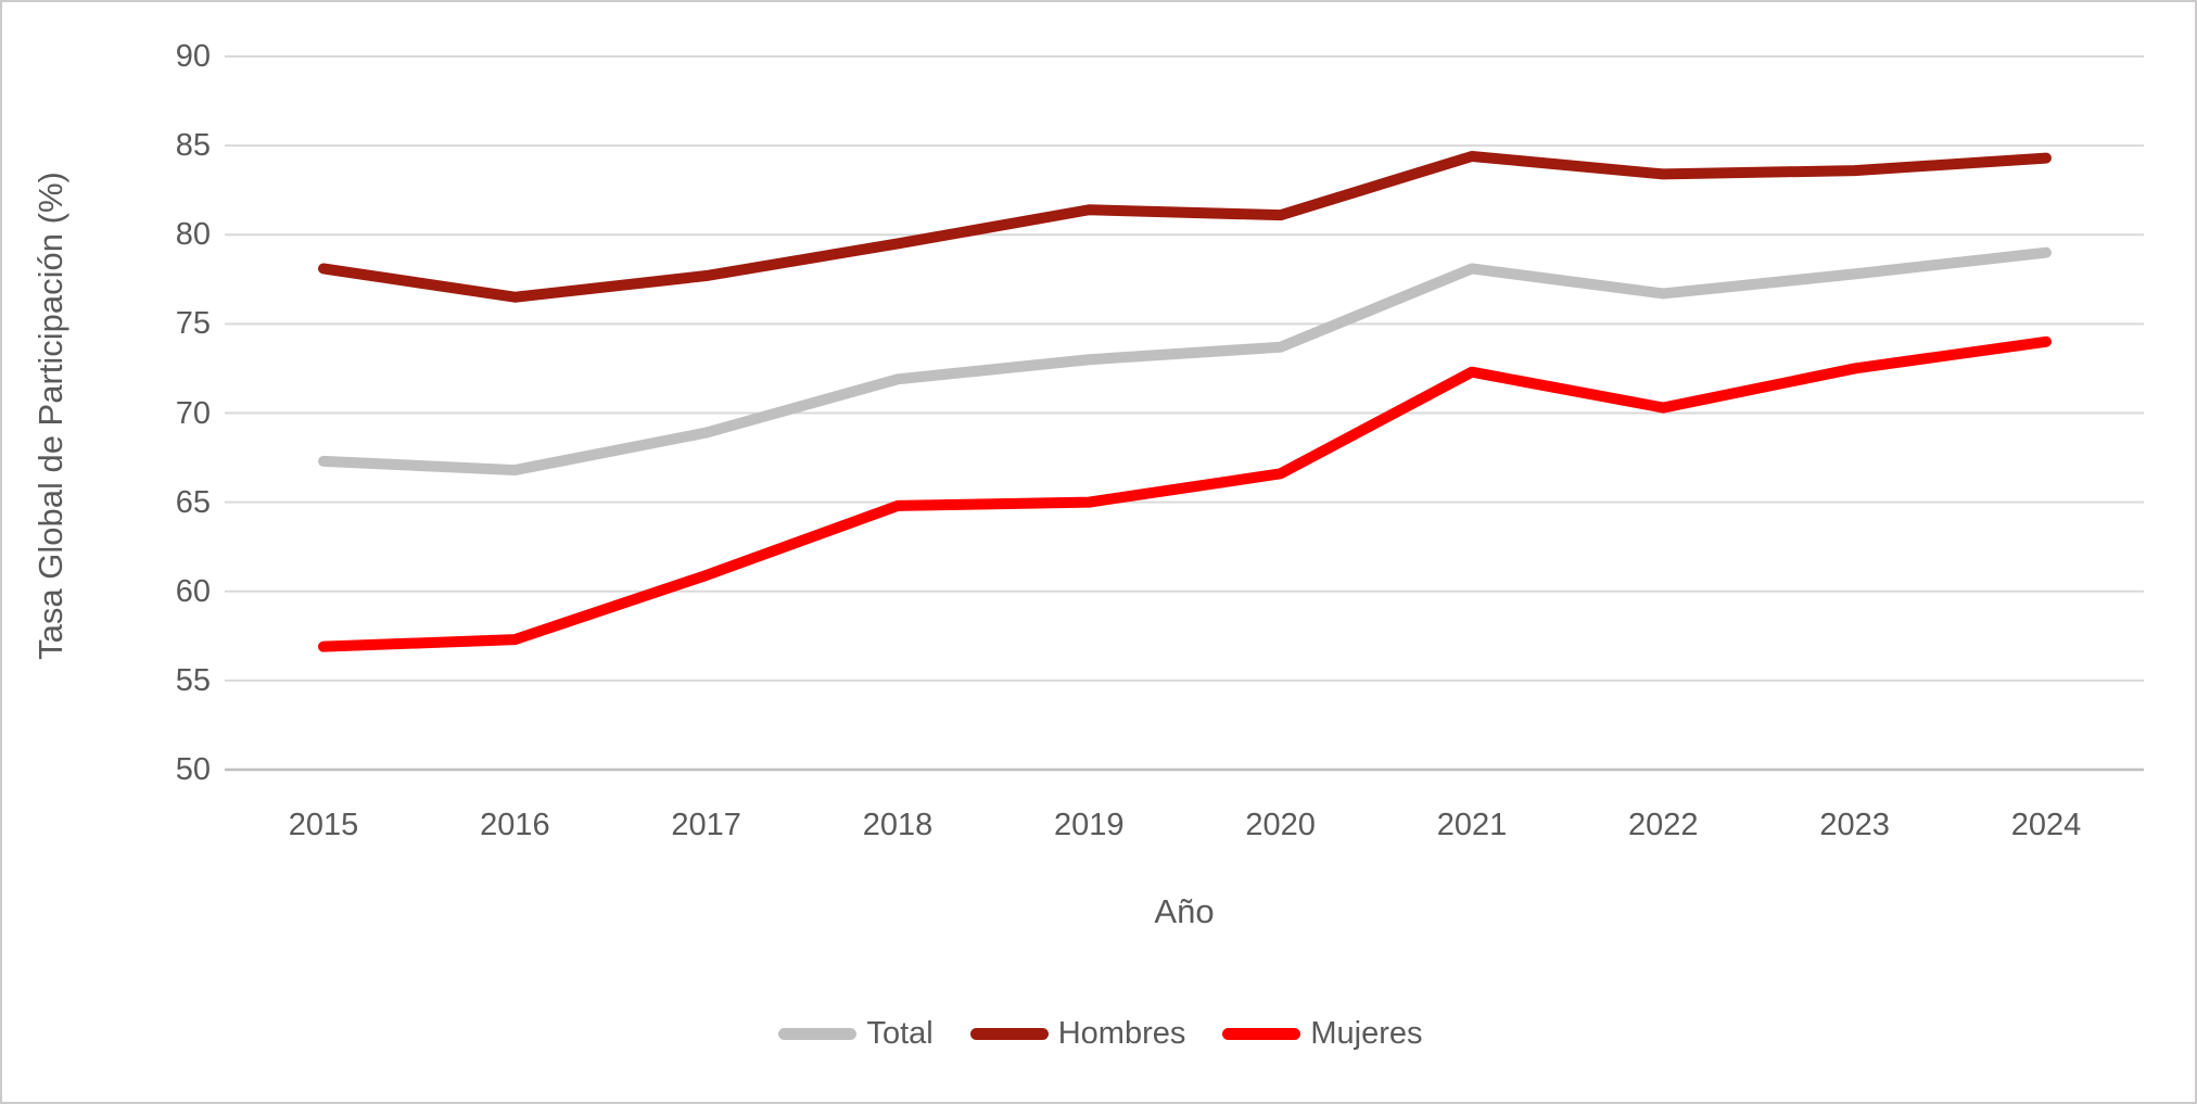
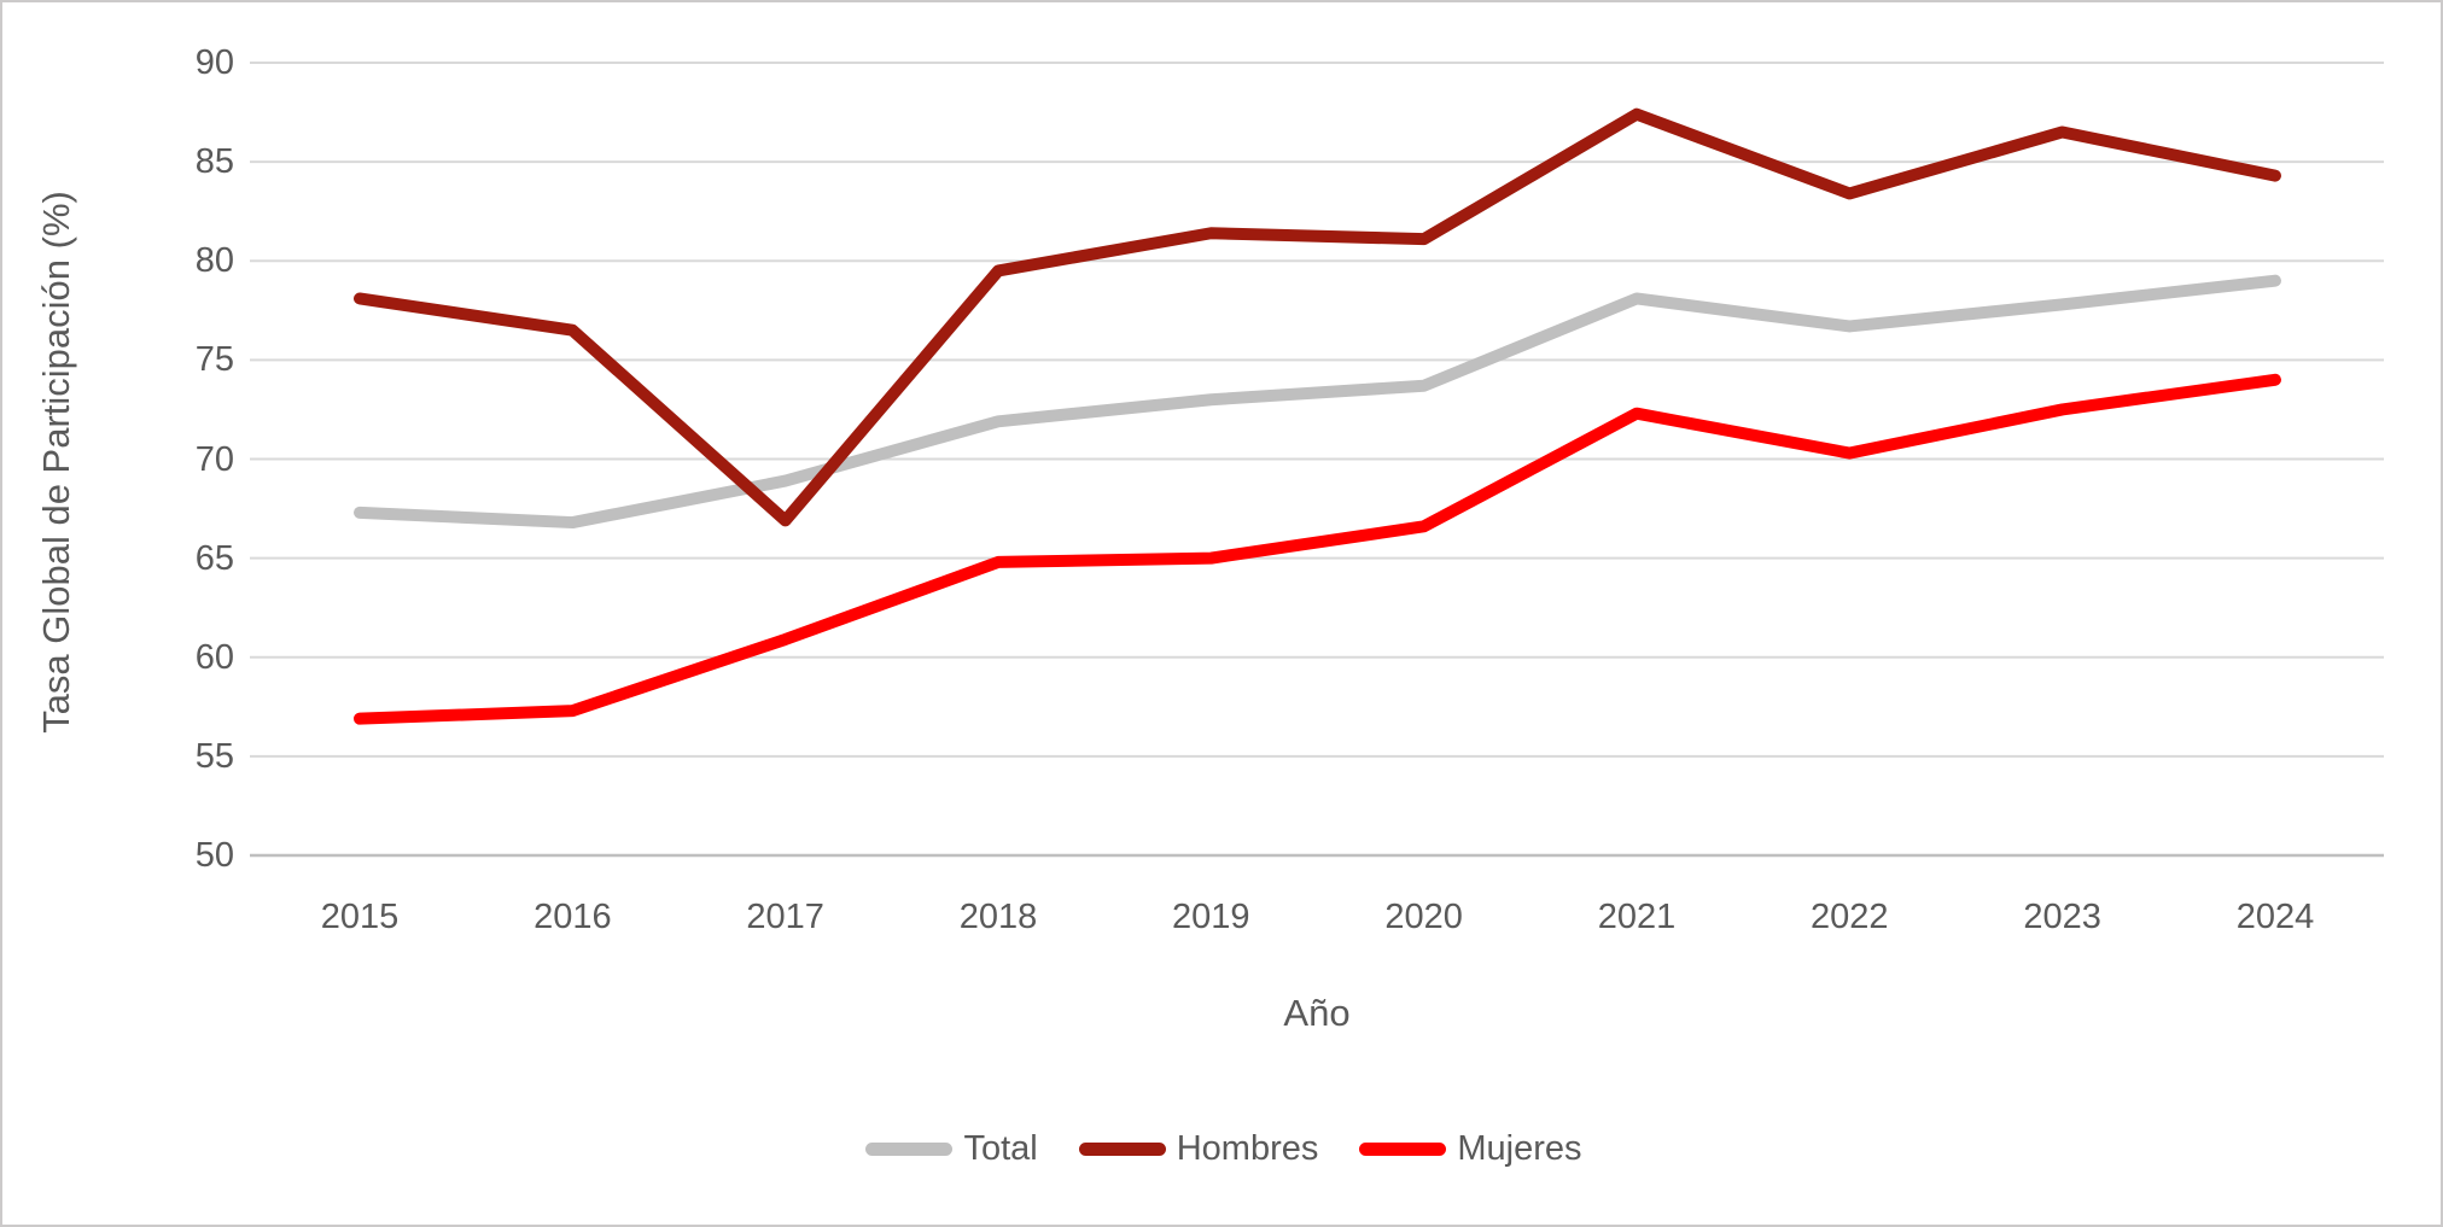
Hombres/2017: 77.7 -> 66.9
Hombres/2021: 84.4 -> 87.4
Hombres/2023: 83.6 -> 86.5
